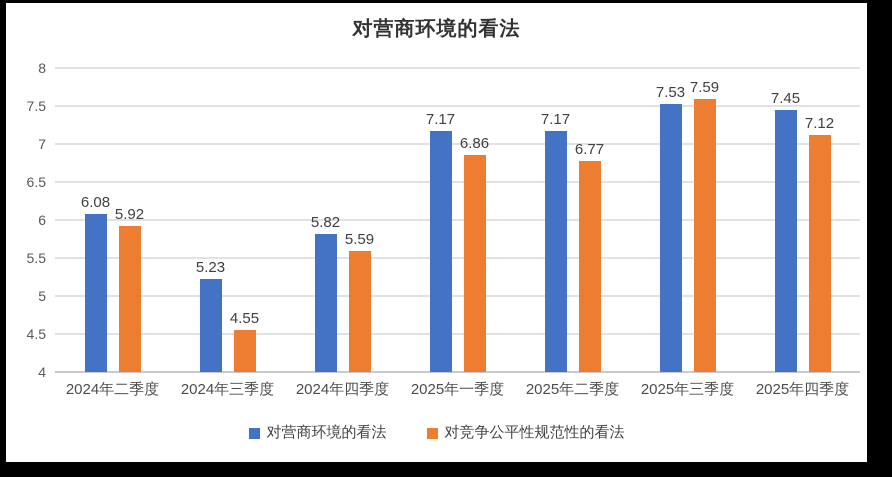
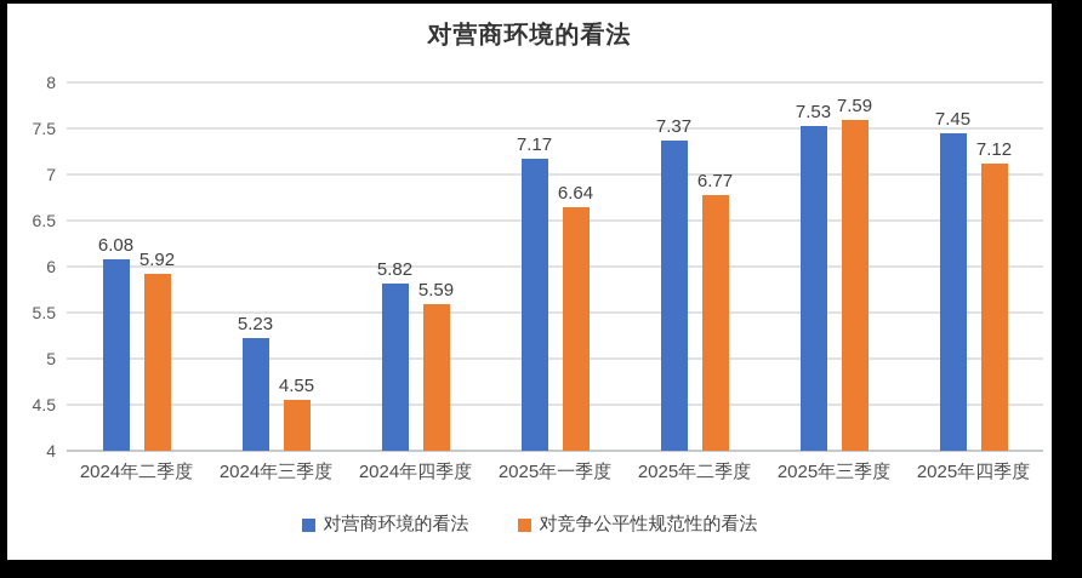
对竞争公平性规范性的看法/2025年一季度: 6.86 -> 6.64
对营商环境的看法/2025年二季度: 7.17 -> 7.37
